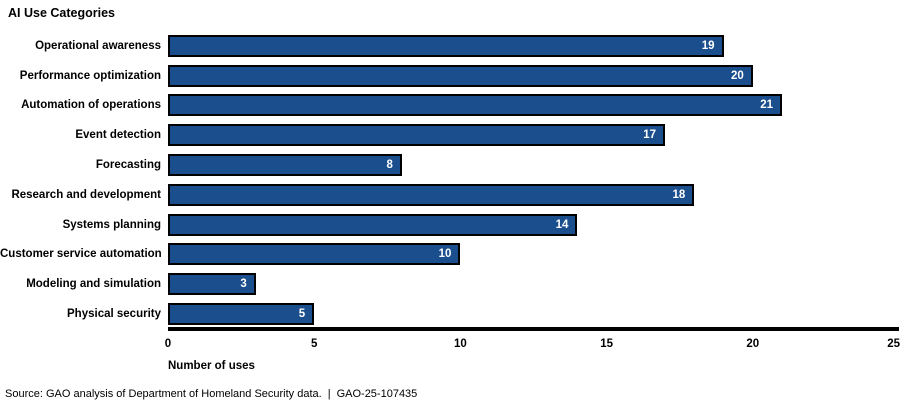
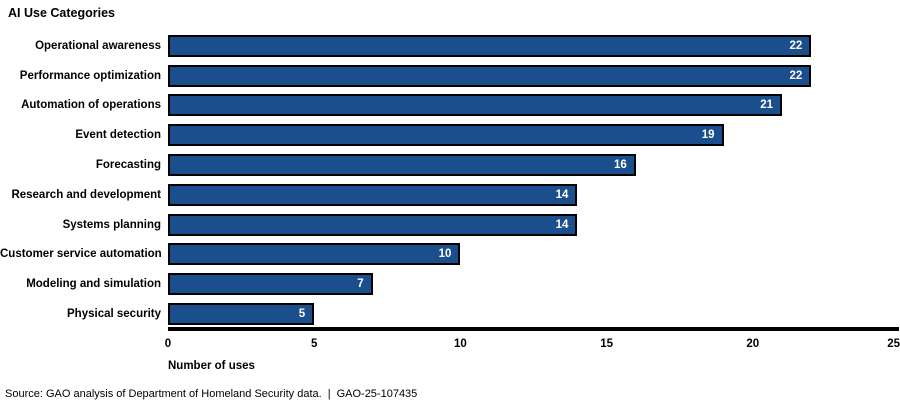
Operational awareness: 19 -> 22
Performance optimization: 20 -> 22
Event detection: 17 -> 19
Forecasting: 8 -> 16
Research and development: 18 -> 14
Modeling and simulation: 3 -> 7
